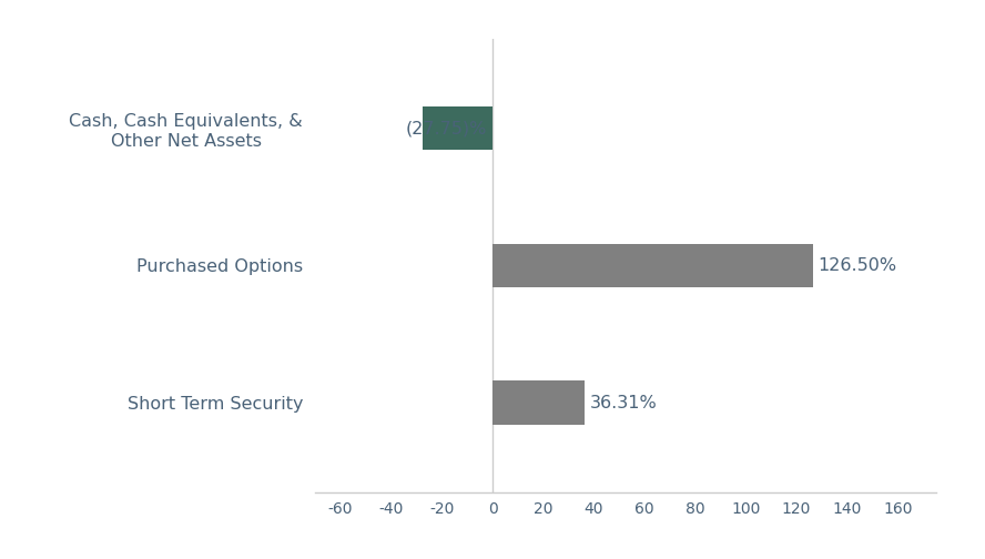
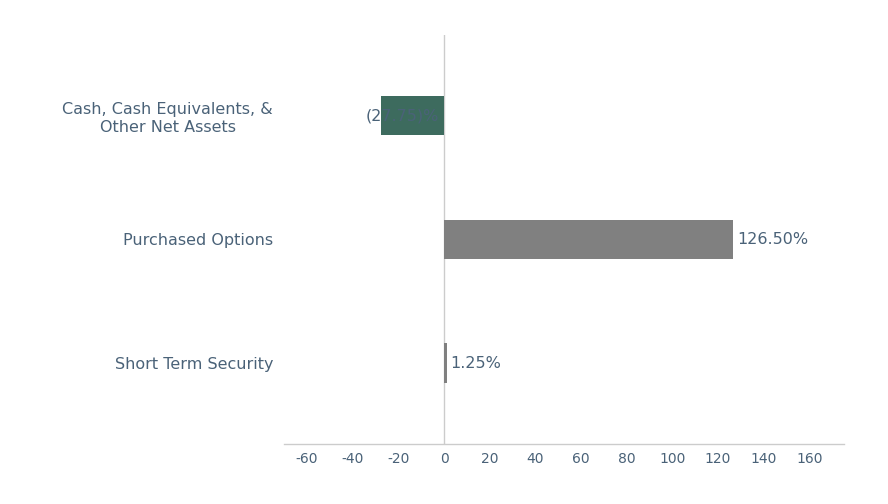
Short Term Security: 36.31% -> 1.25%
